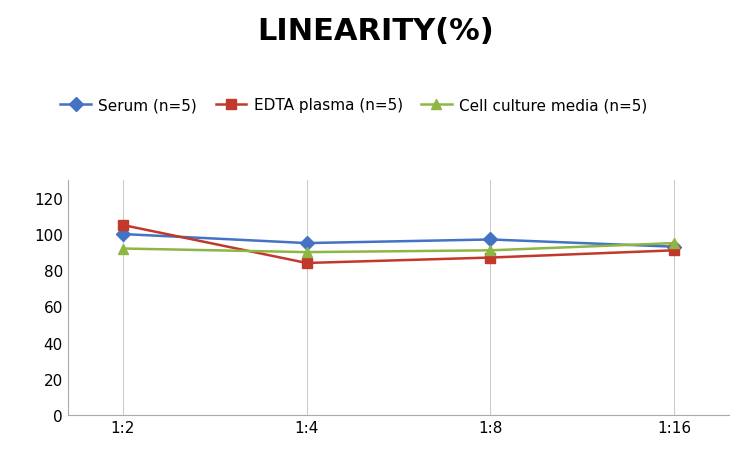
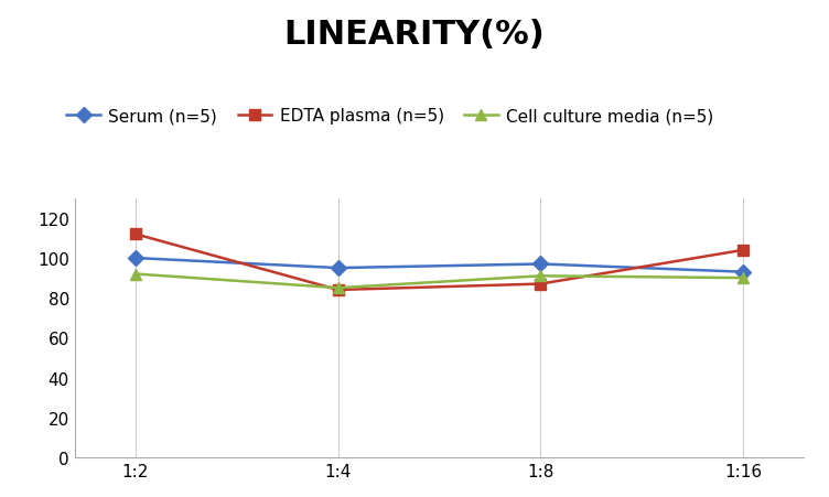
EDTA plasma (n=5)/1:2: 105 -> 112
Cell culture media (n=5)/1:4: 90 -> 85
EDTA plasma (n=5)/1:16: 91 -> 104
Cell culture media (n=5)/1:16: 95 -> 90
